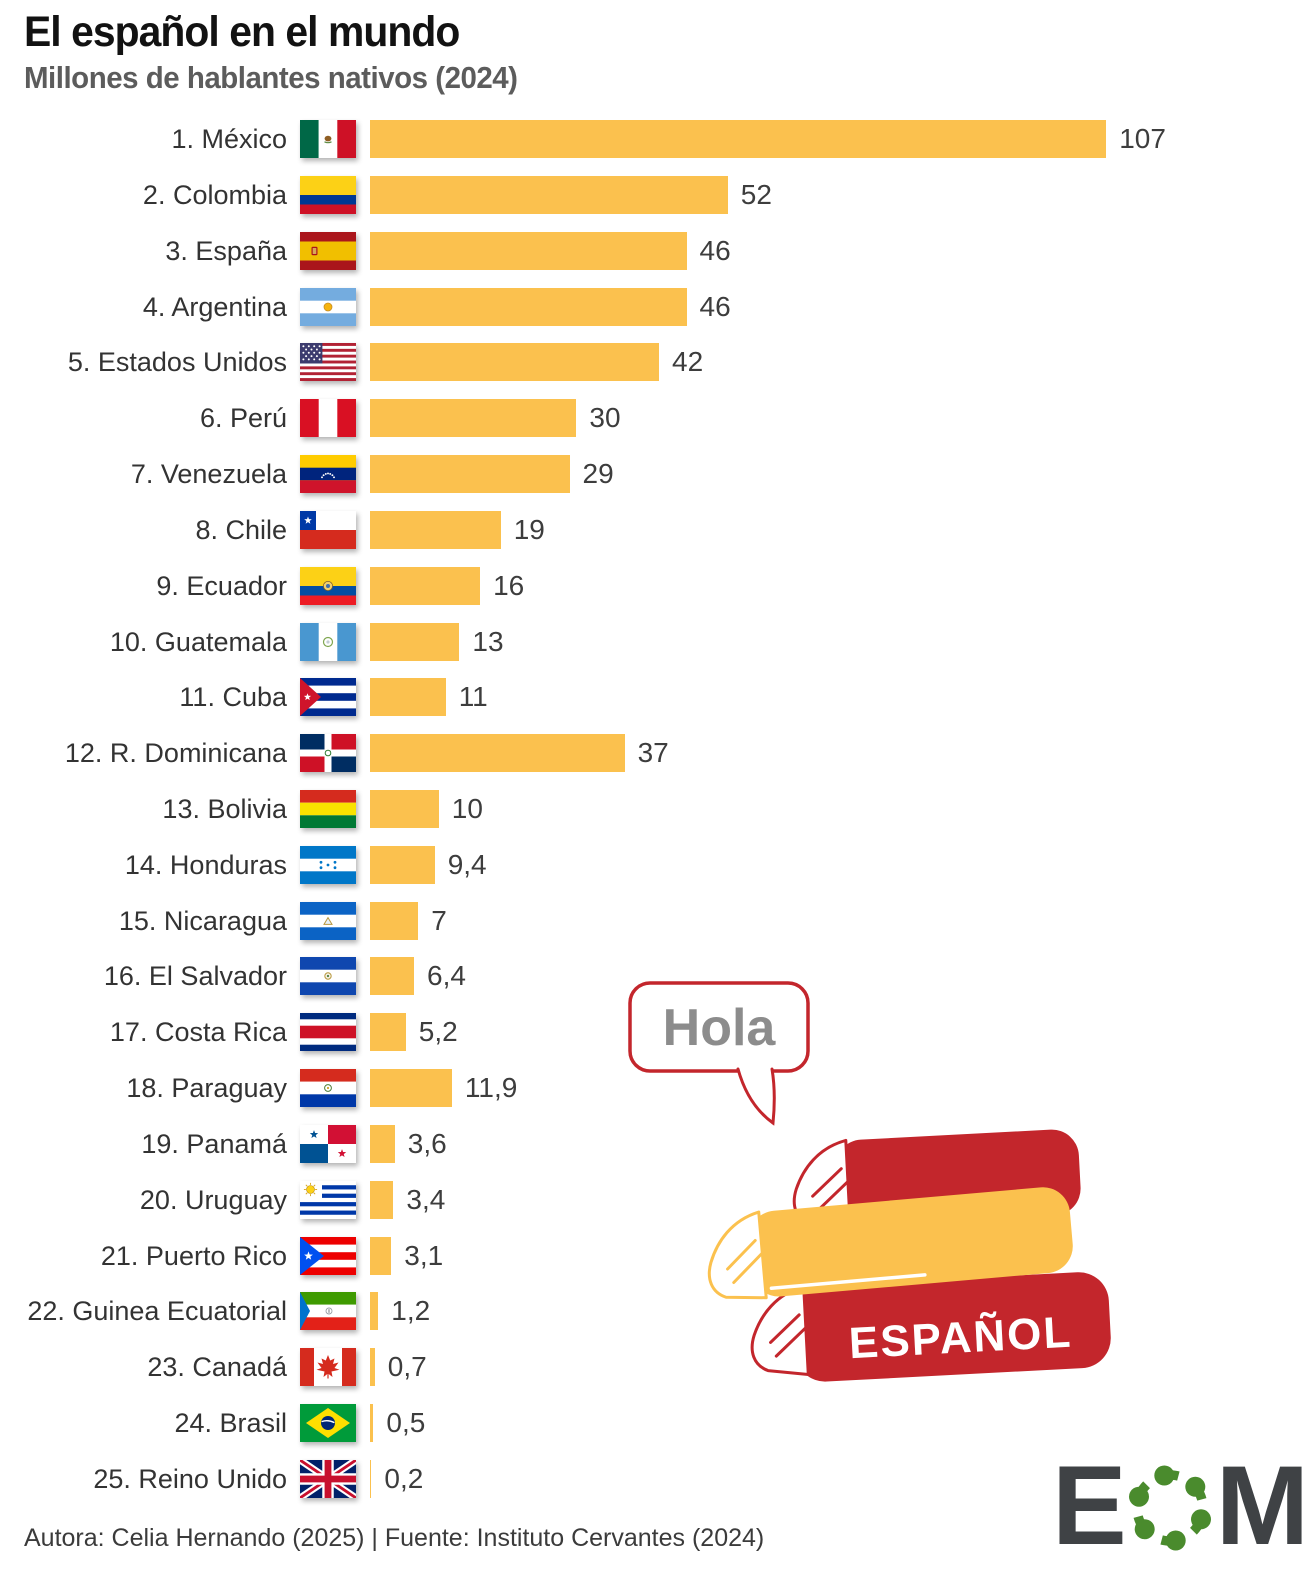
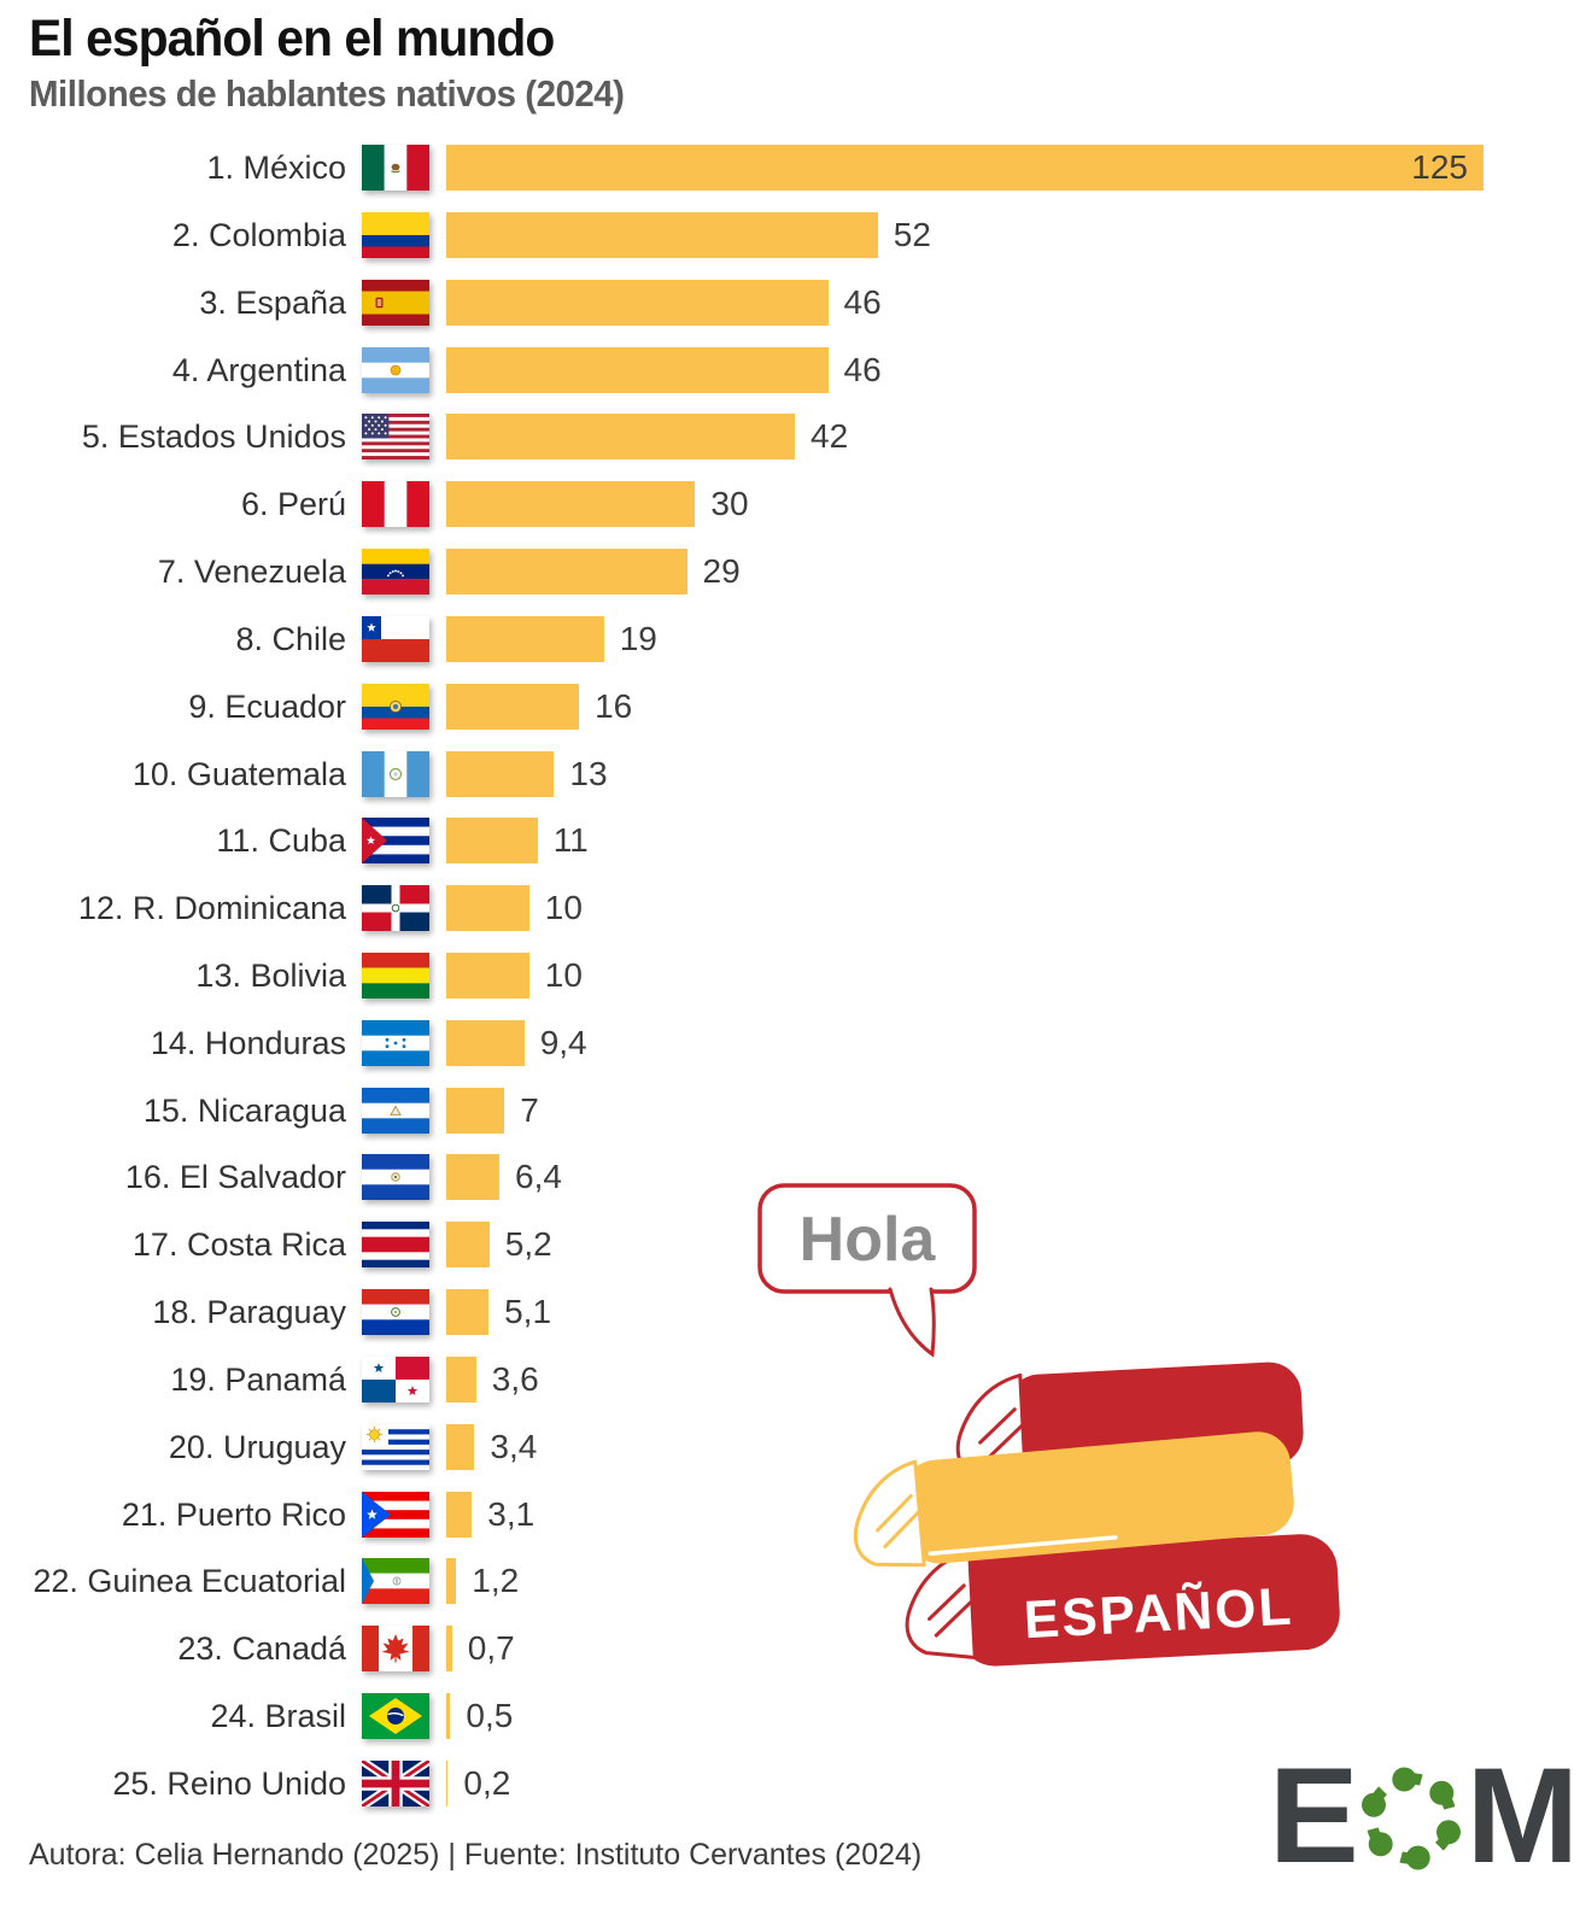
1. México: 107 -> 125
12. R. Dominicana: 37 -> 10
18. Paraguay: 11,9 -> 5,1
